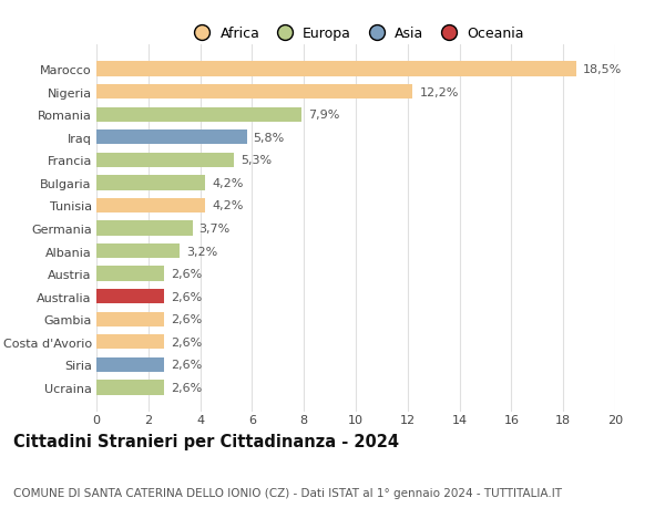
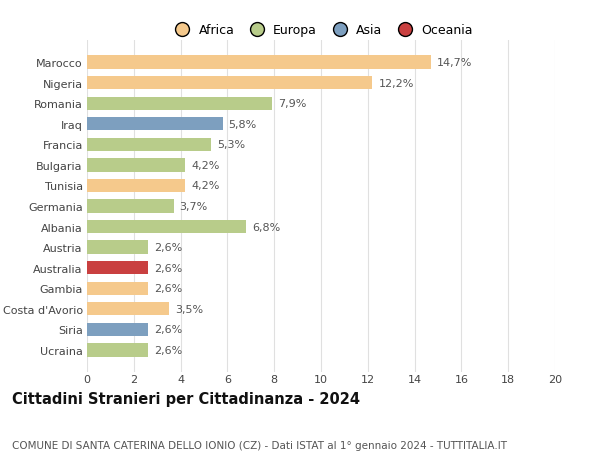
Marocco: 18,5% -> 14,7%
Albania: 3,2% -> 6,8%
Costa d'Avorio: 2,6% -> 3,5%
